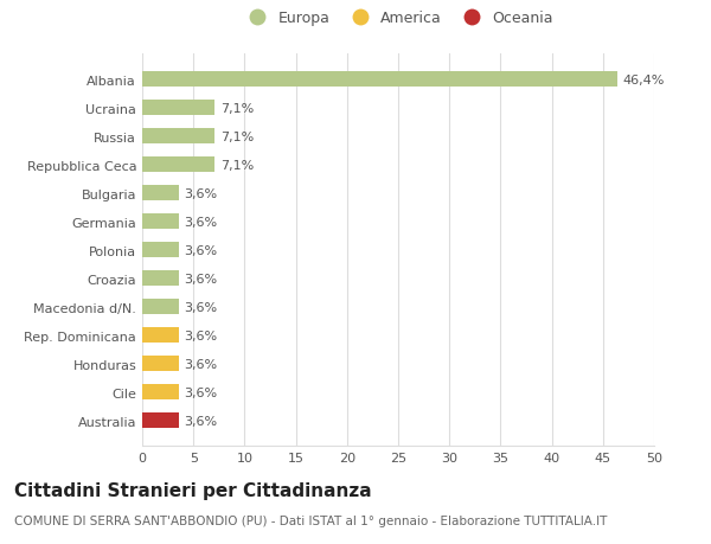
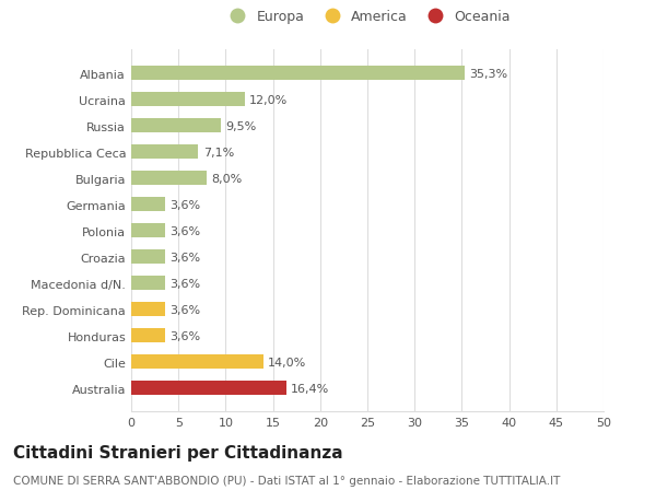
Albania: 46,4% -> 35,3%
Ucraina: 7,1% -> 12,0%
Russia: 7,1% -> 9,5%
Bulgaria: 3,6% -> 8,0%
Cile: 3,6% -> 14,0%
Australia: 3,6% -> 16,4%
